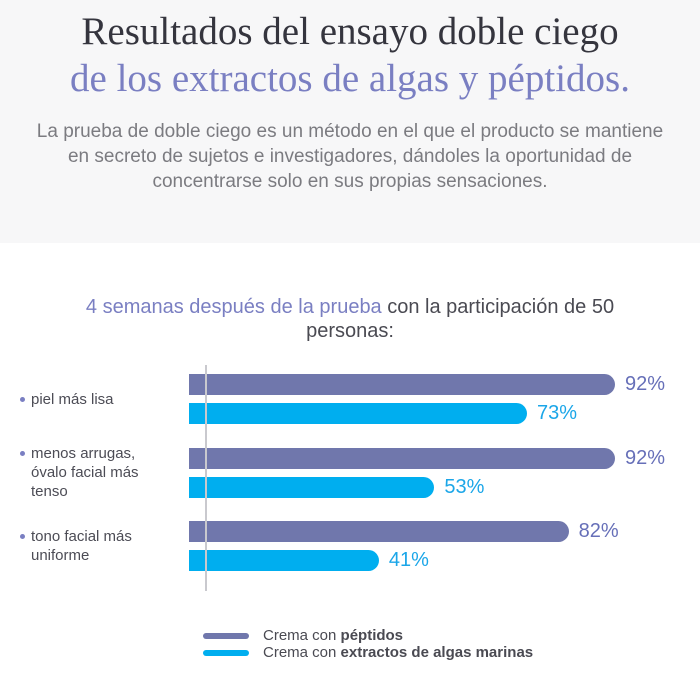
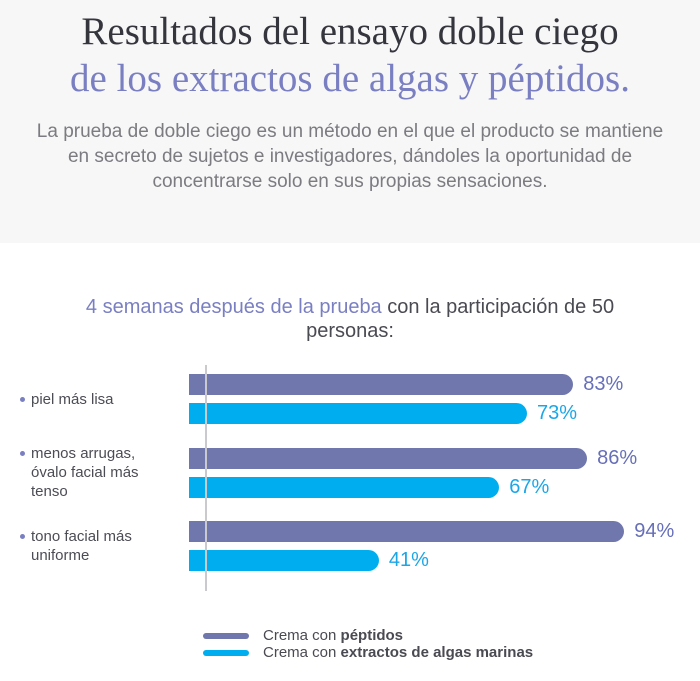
Crema con péptidos/piel más lisa: 92% -> 83%
Crema con péptidos/menos arrugas, óvalo facial más tenso: 92% -> 86%
Crema con extractos de algas marinas/menos arrugas, óvalo facial más tenso: 53% -> 67%
Crema con péptidos/tono facial más uniforme: 82% -> 94%
